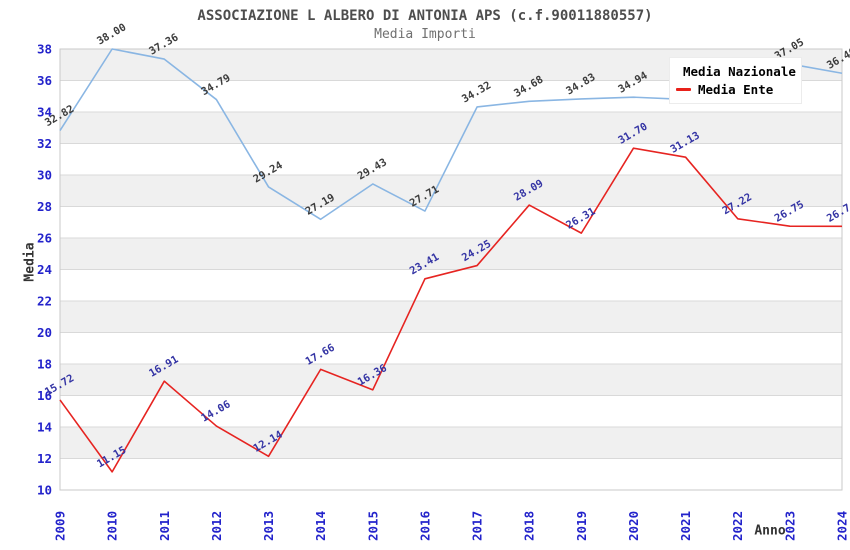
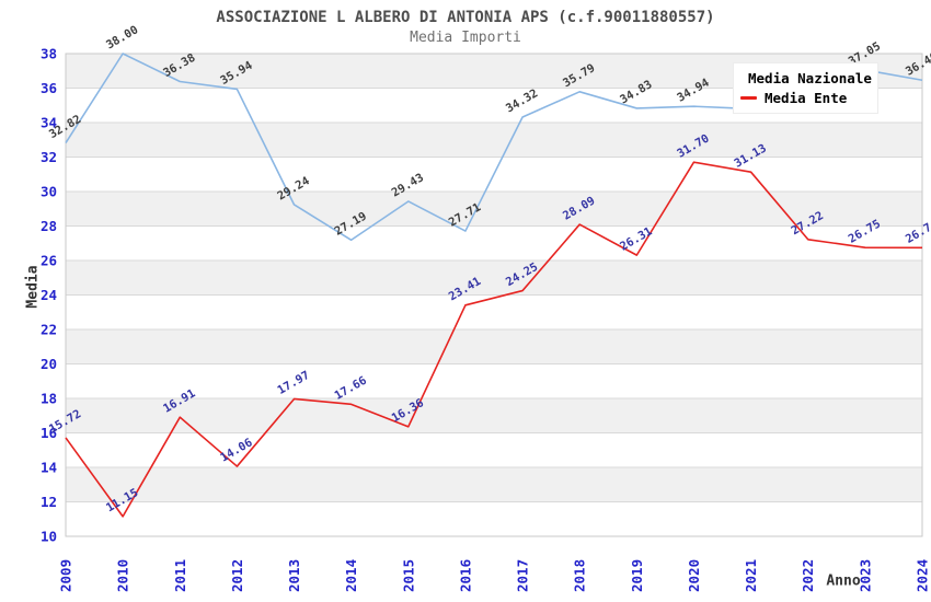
Media Nazionale/2011: 37.36 -> 36.38
Media Nazionale/2012: 34.79 -> 35.94
Media Ente/2013: 12.14 -> 17.97
Media Nazionale/2018: 34.68 -> 35.79
